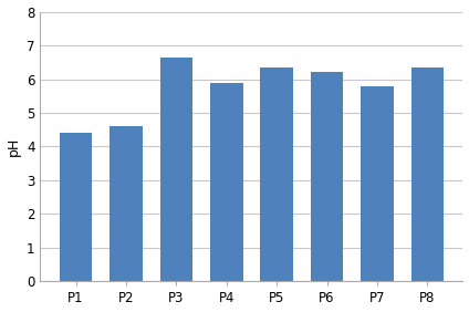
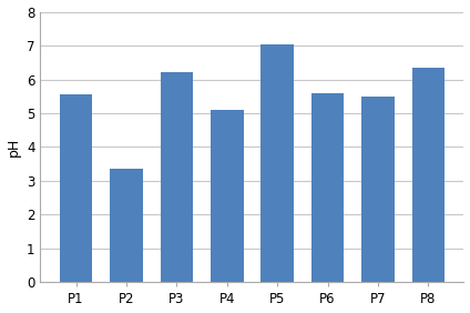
P1: 4.40 -> 5.55
P2: 4.60 -> 3.35
P3: 6.65 -> 6.20
P4: 5.90 -> 5.10
P5: 6.35 -> 7.05
P6: 6.20 -> 5.60
P7: 5.80 -> 5.50
